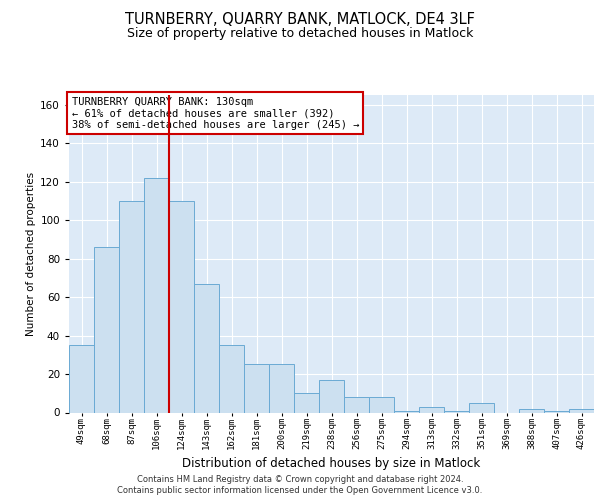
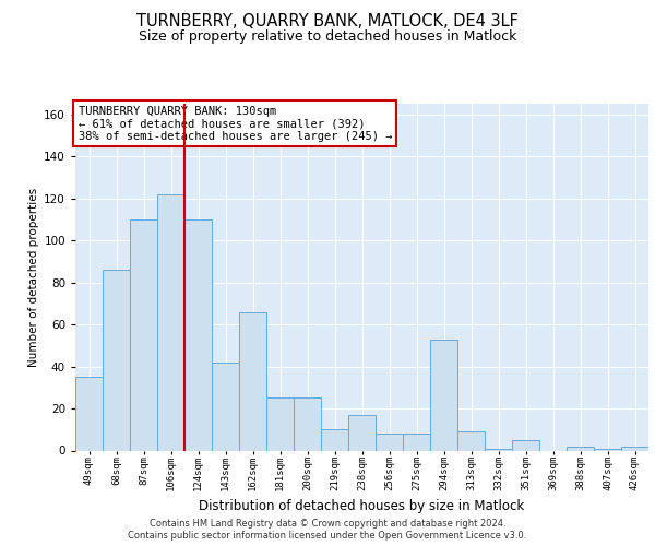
143sqm: 67 -> 42
162sqm: 35 -> 66
294sqm: 1 -> 53
313sqm: 3 -> 9
